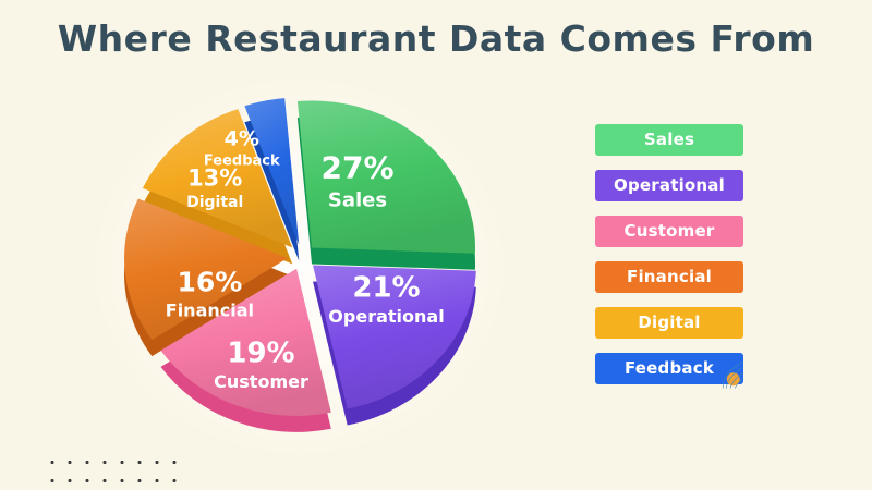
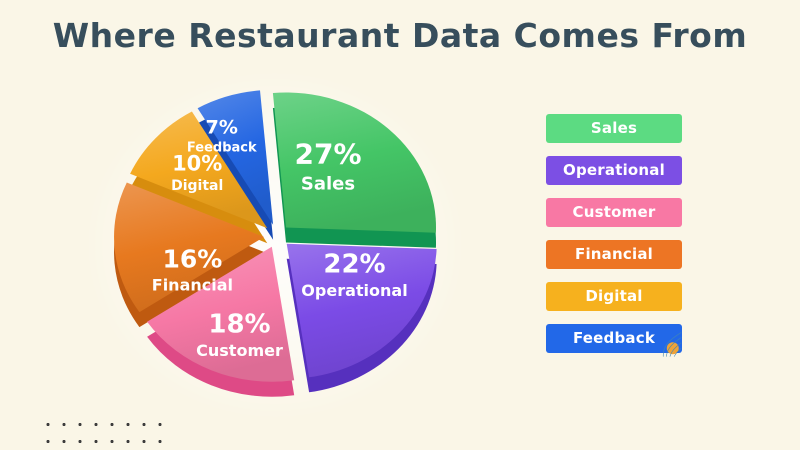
Operational: 21% -> 22%
Customer: 19% -> 18%
Digital: 13% -> 10%
Feedback: 4% -> 7%
